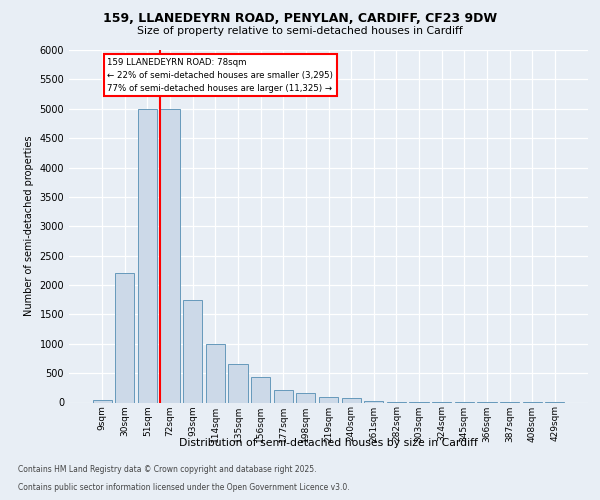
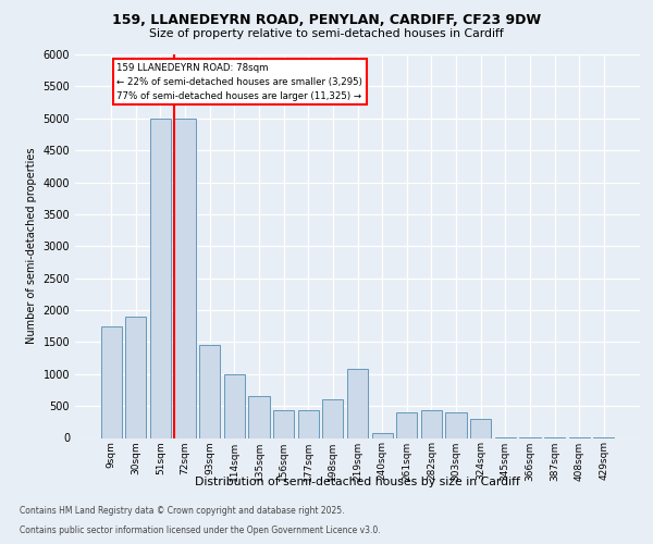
9sqm: 50 -> 1740
30sqm: 2200 -> 1900
93sqm: 1750 -> 1460
177sqm: 220 -> 440
198sqm: 160 -> 600
219sqm: 100 -> 1080
261sqm: 30 -> 400
282sqm: 20 -> 440
303sqm: 10 -> 400
324sqm: 0 -> 300
